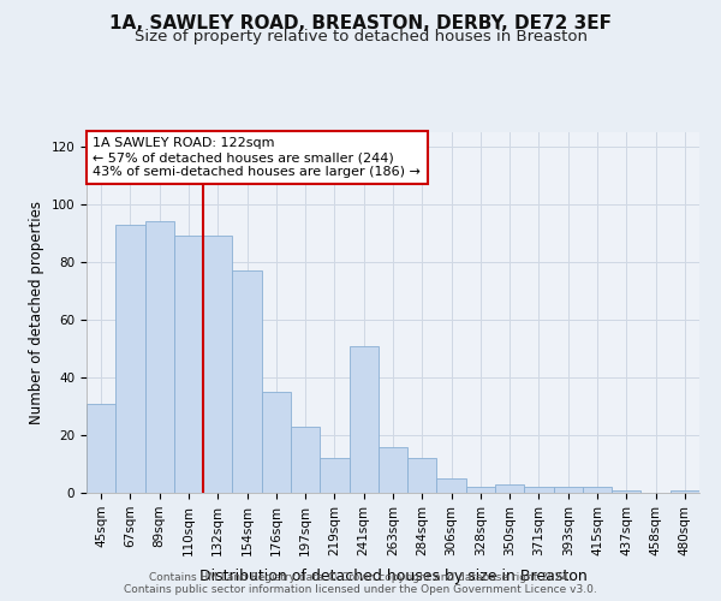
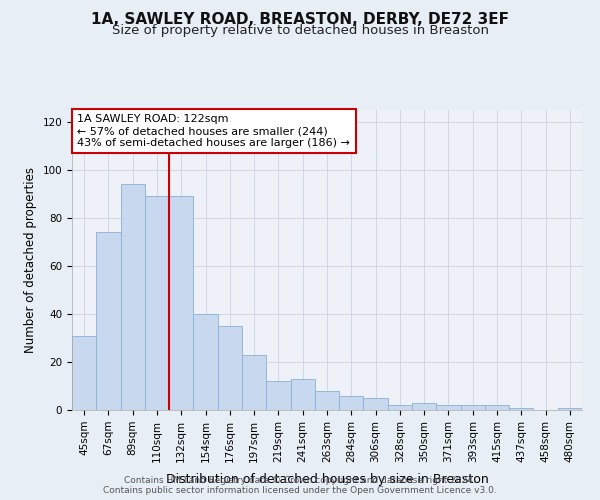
67sqm: 93 -> 74
154sqm: 77 -> 40
241sqm: 51 -> 13
263sqm: 16 -> 8
284sqm: 12 -> 6
